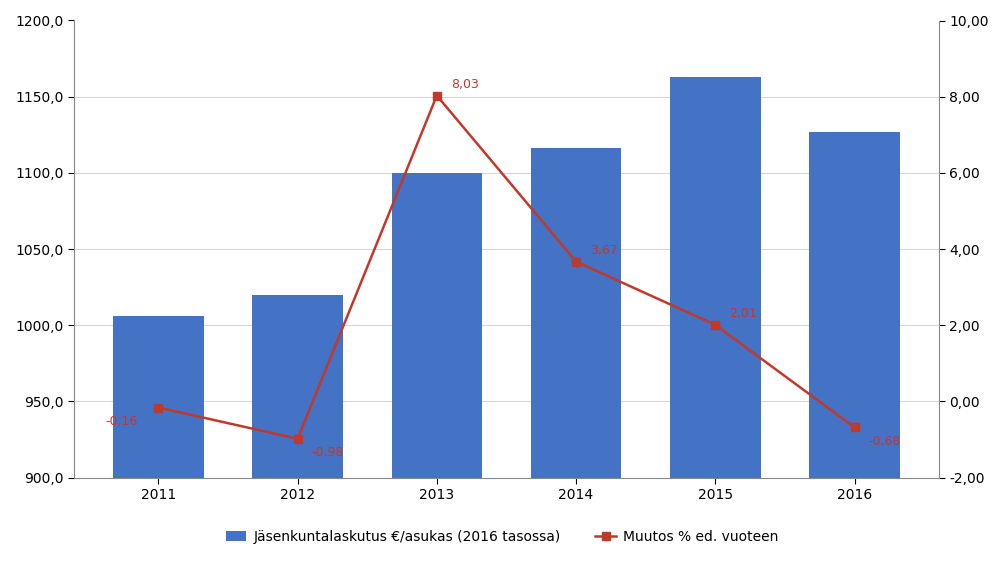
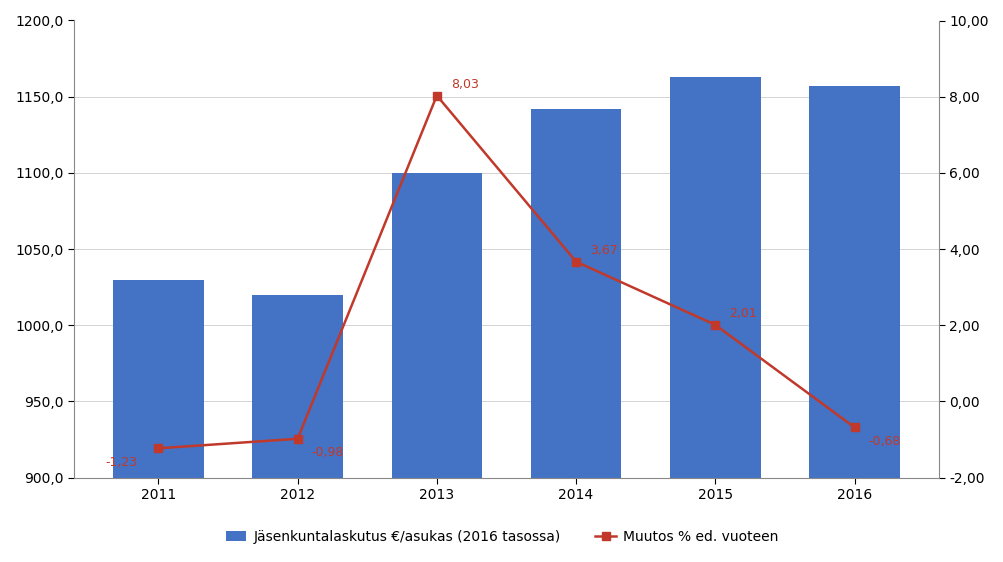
Jäsenkuntalaskutus €/asukas (2016 tasossa)/2011: 1006 -> 1030
Muutos % ed. vuoteen/2011: -0,16 -> -1,23
Jäsenkuntalaskutus €/asukas (2016 tasossa)/2014: 1116 -> 1142
Jäsenkuntalaskutus €/asukas (2016 tasossa)/2016: 1127 -> 1157
